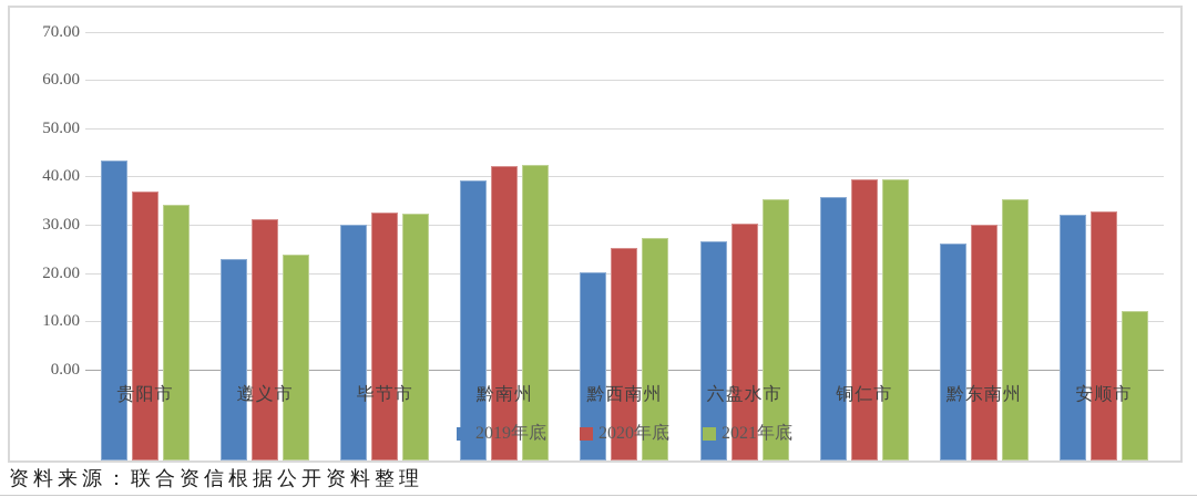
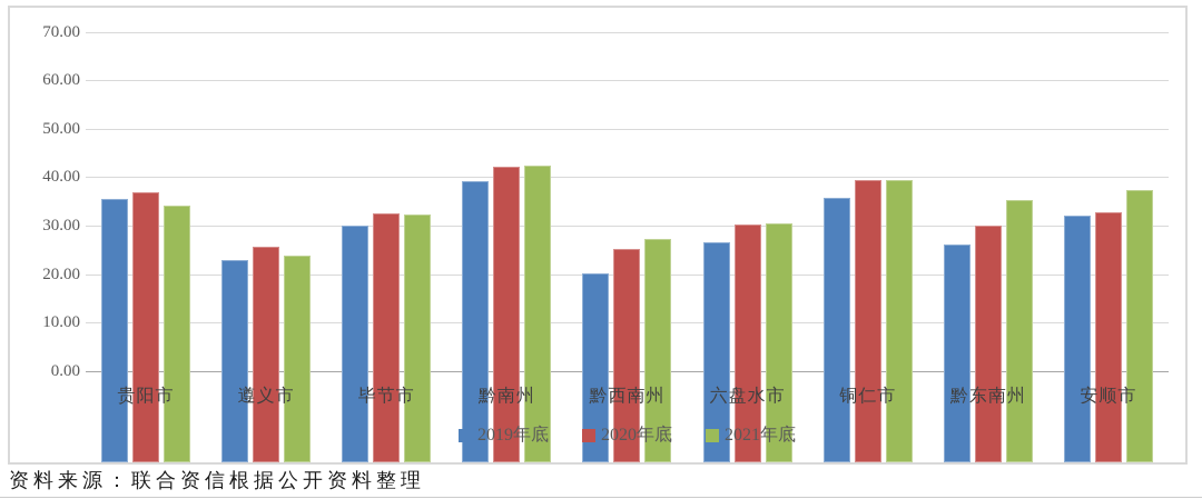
2019年底/贵阳市: 62 -> 54
2020年底/遵义市: 50 -> 44
2021年底/六盘水市: 54 -> 49
2021年底/安顺市: 31 -> 56
